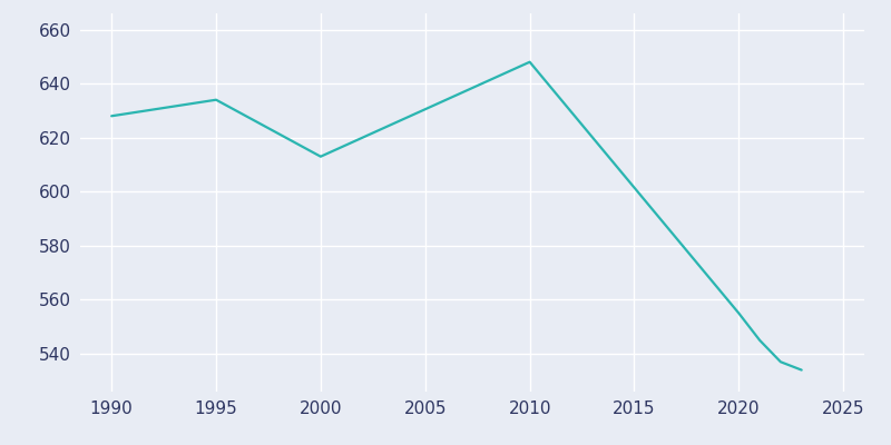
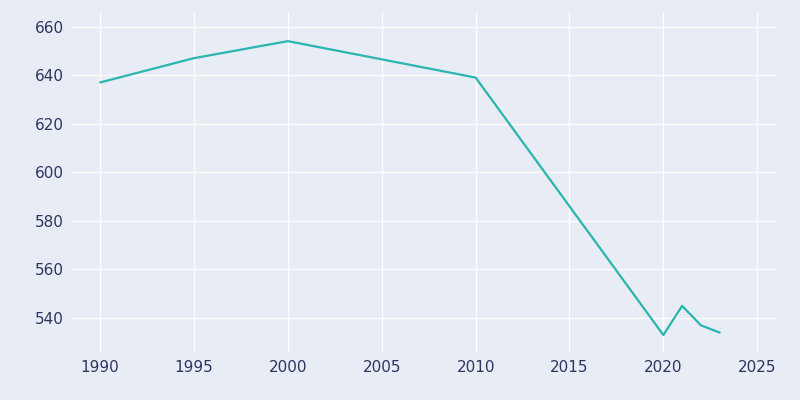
1990: 628 -> 637
1995: 634 -> 647
2000: 613 -> 654
2010: 648 -> 639
2020: 555 -> 533
